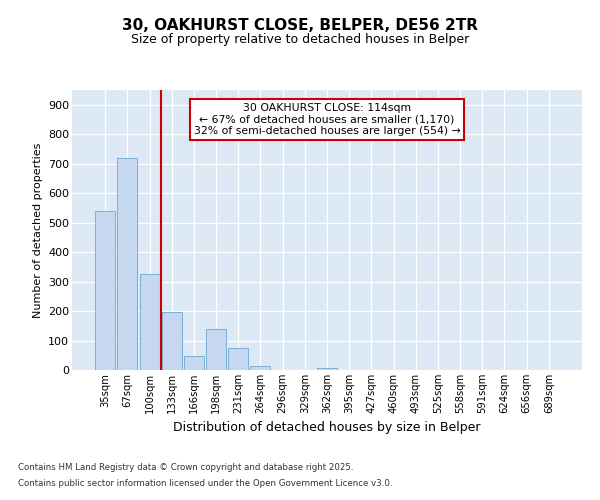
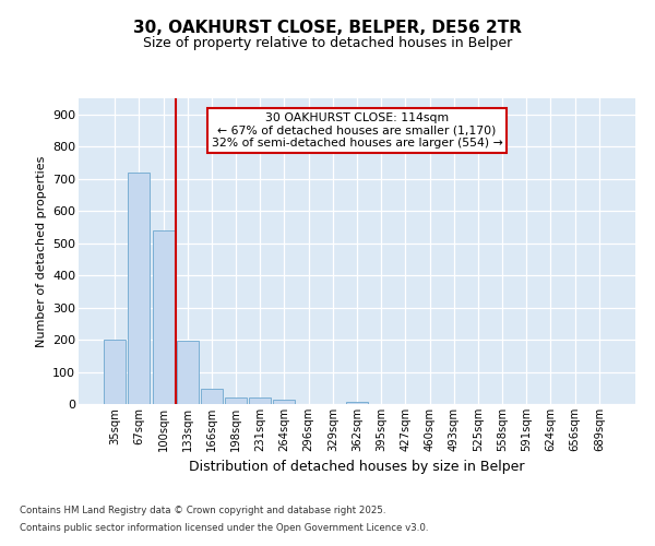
35sqm: 540 -> 200
100sqm: 325 -> 540
198sqm: 140 -> 22
231sqm: 75 -> 22
